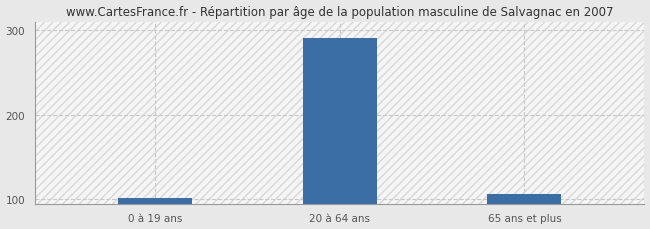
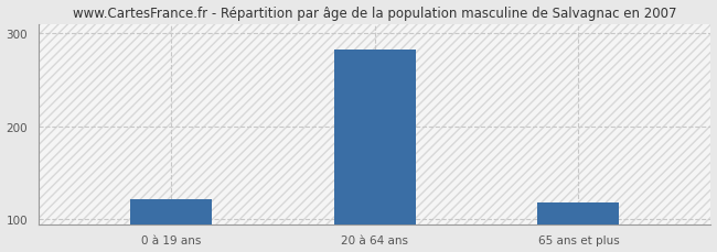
0 à 19 ans: 102 -> 122
20 à 64 ans: 290 -> 282
65 ans et plus: 107 -> 118
